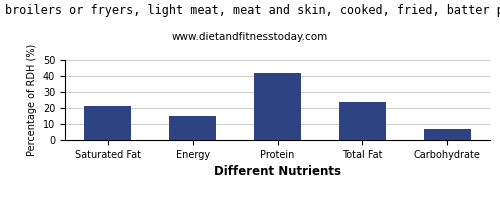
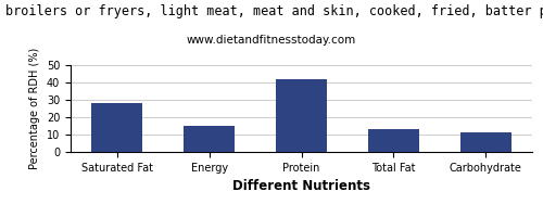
Saturated Fat: 21 -> 28
Total Fat: 24 -> 13
Carbohydrate: 7 -> 11
